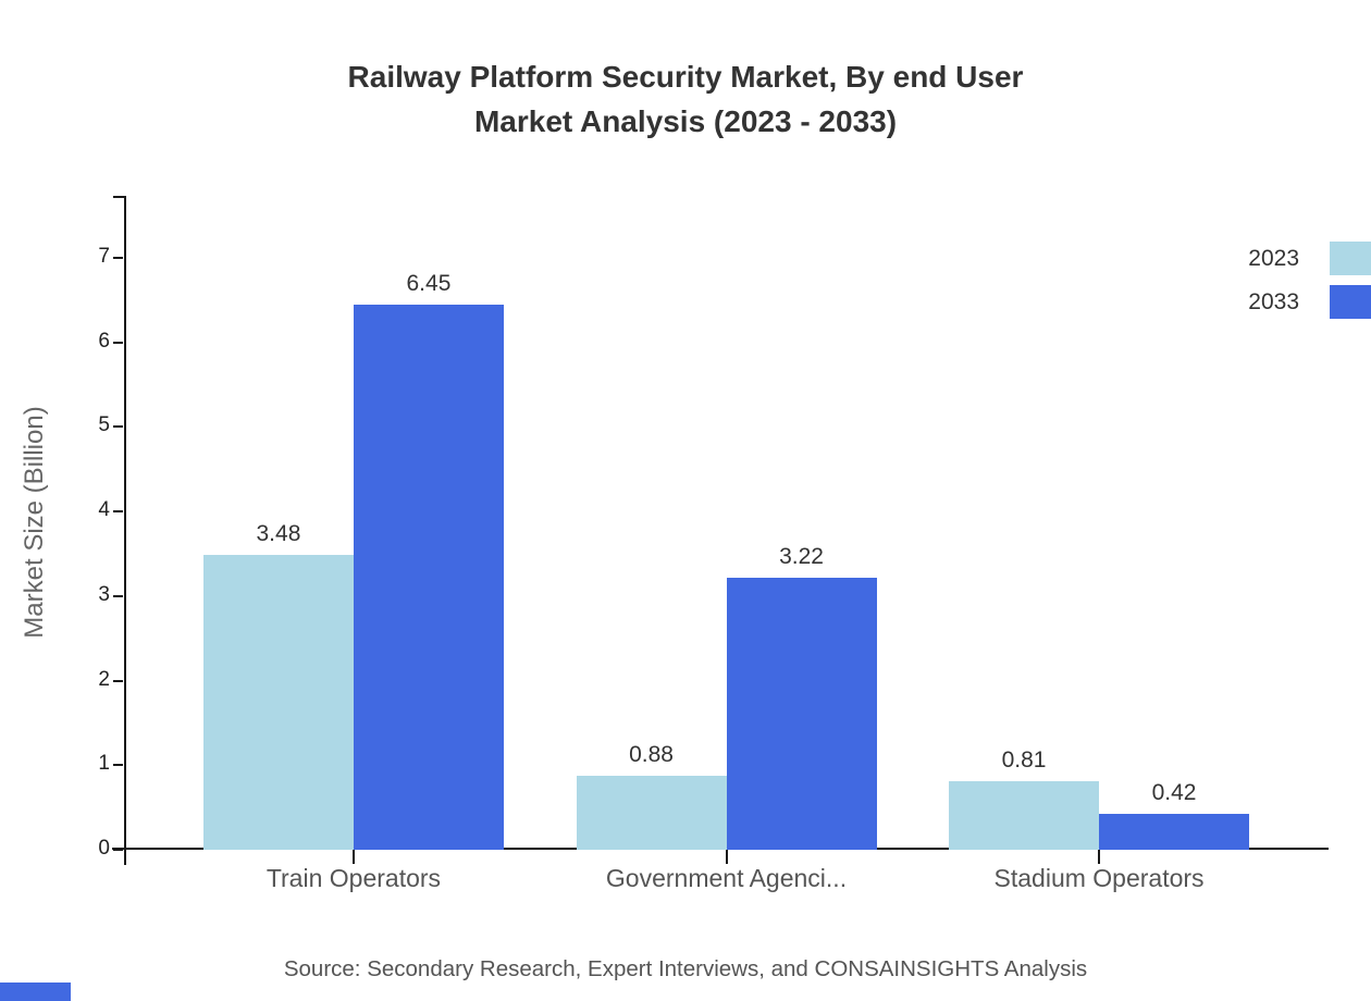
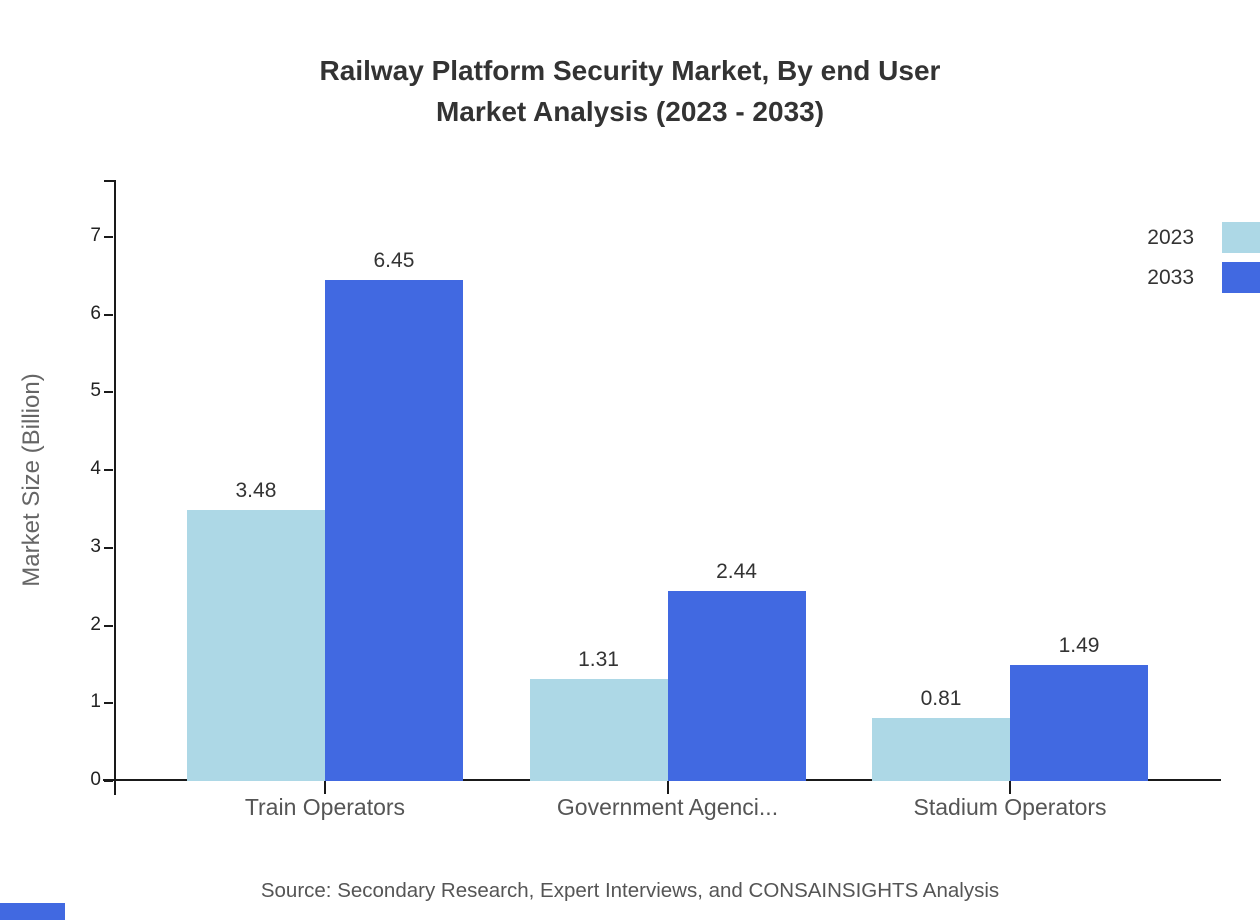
2023/Government Agenci...: 0.88 -> 1.31
2033/Government Agenci...: 3.22 -> 2.44
2033/Stadium Operators: 0.42 -> 1.49
